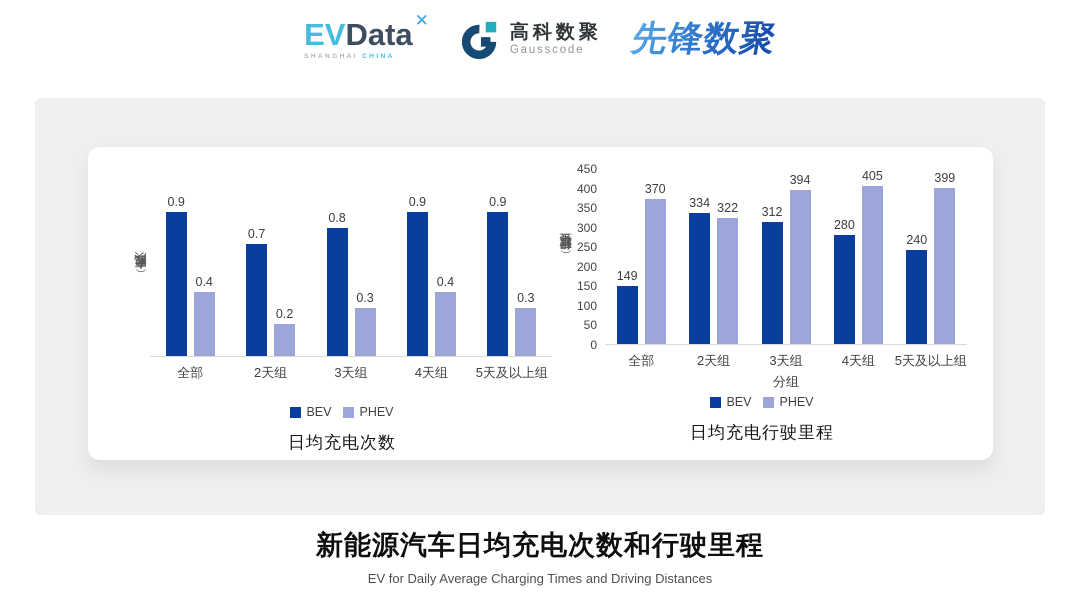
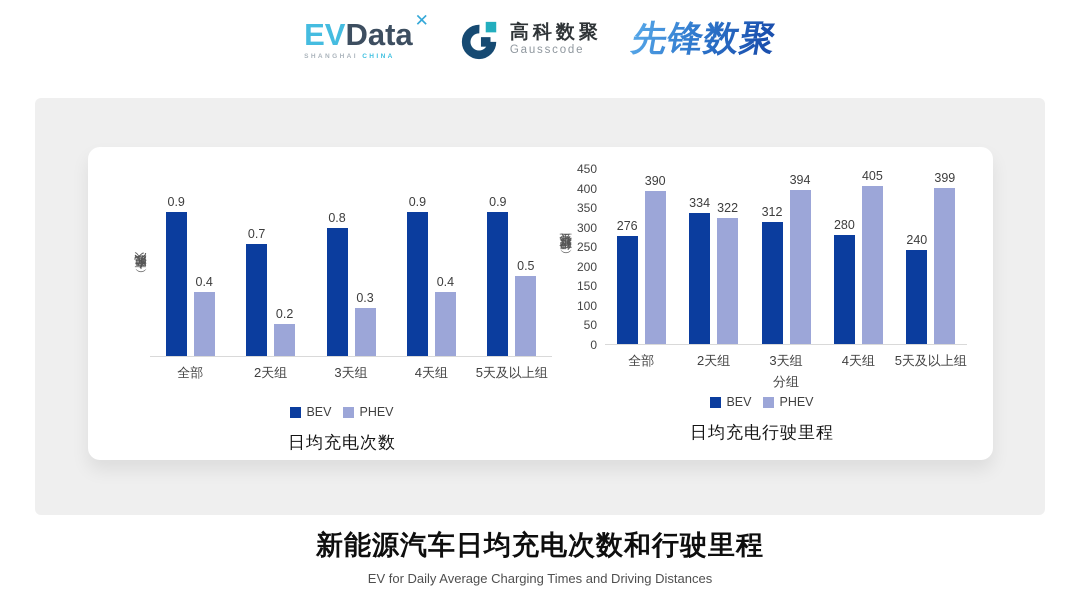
日均充电次数/PHEV/5天及以上组: 0.3 -> 0.5
日均充电行驶里程/BEV/全部: 149 -> 276
日均充电行驶里程/PHEV/全部: 370 -> 390
